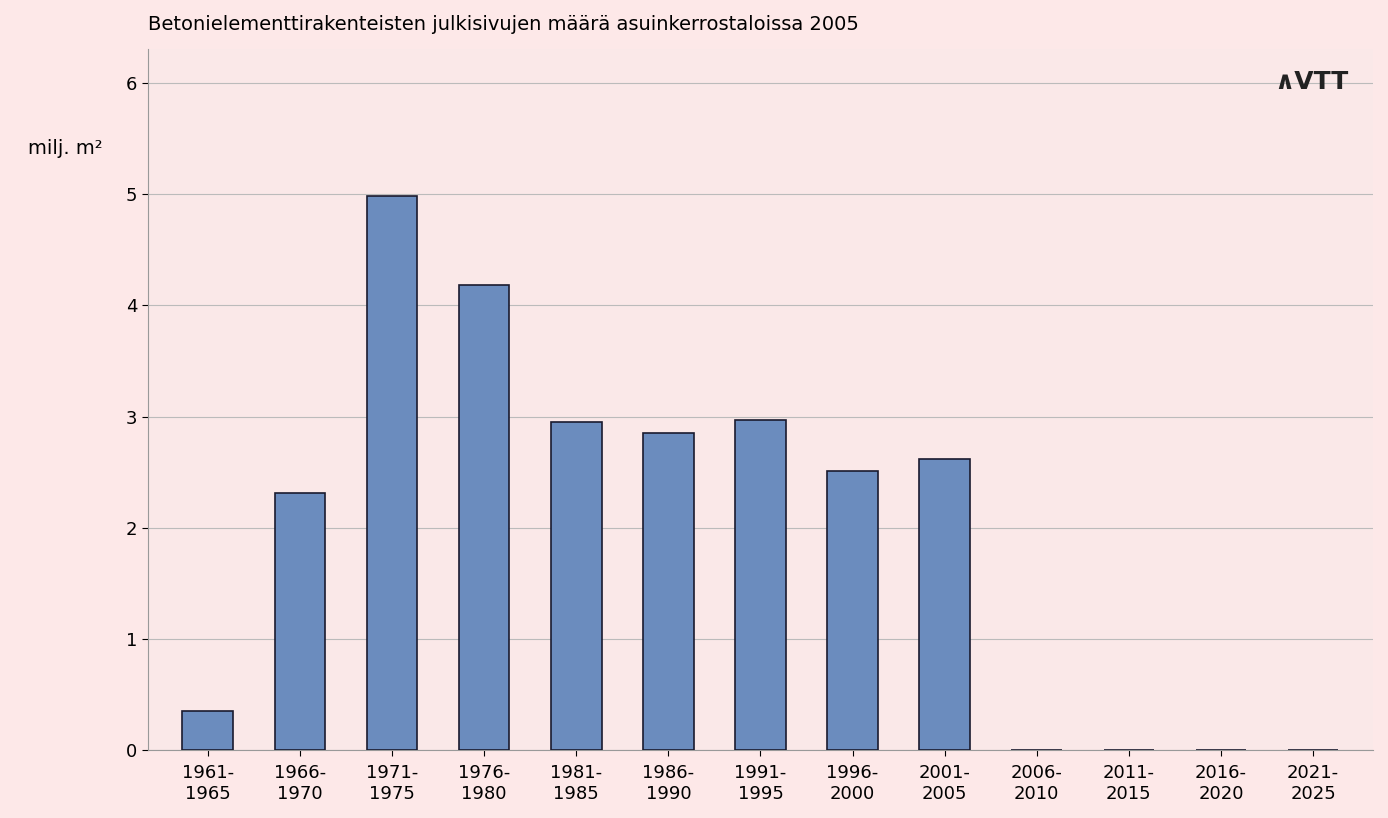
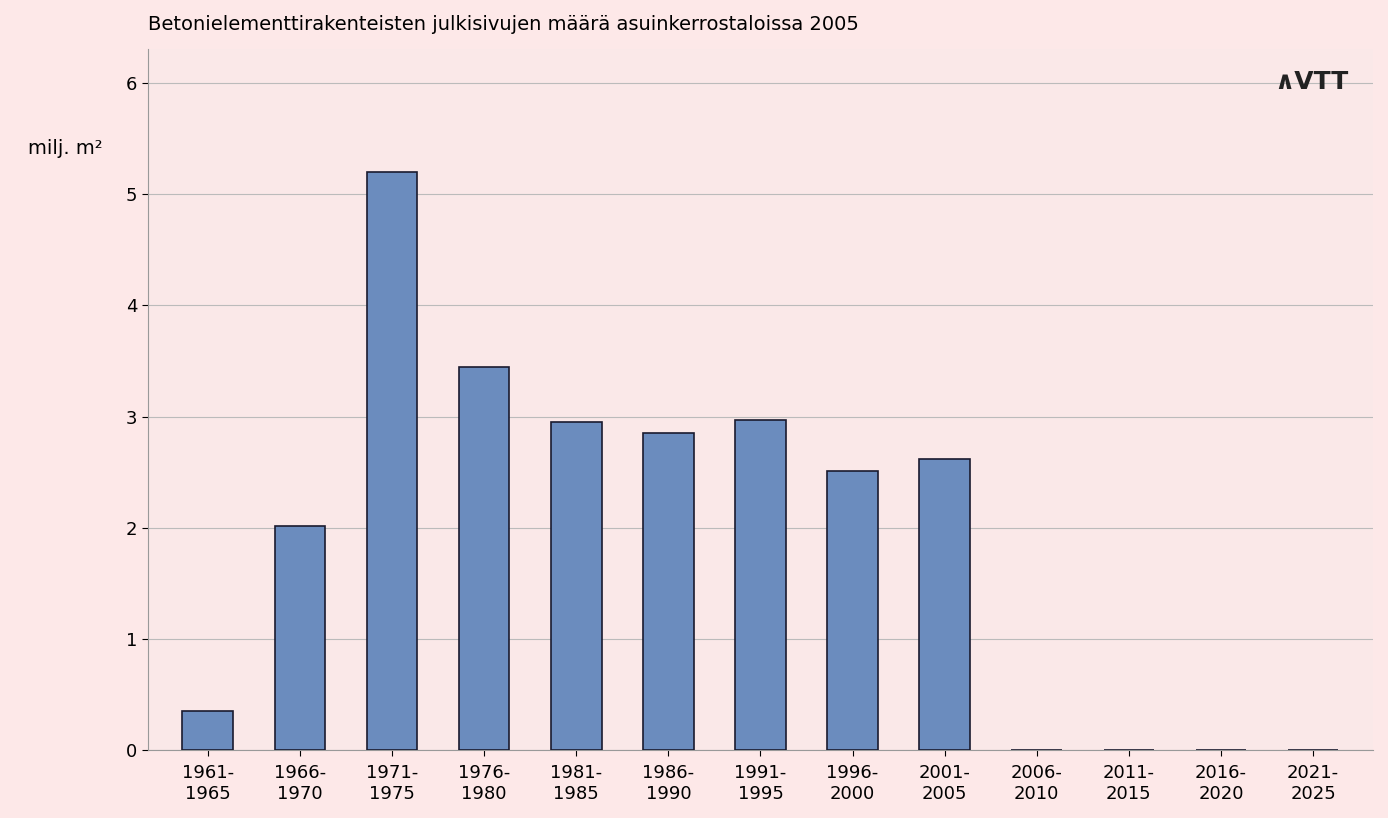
1966- 1970: 2.31 -> 2.02
1971- 1975: 4.98 -> 5.20
1976- 1980: 4.18 -> 3.45
